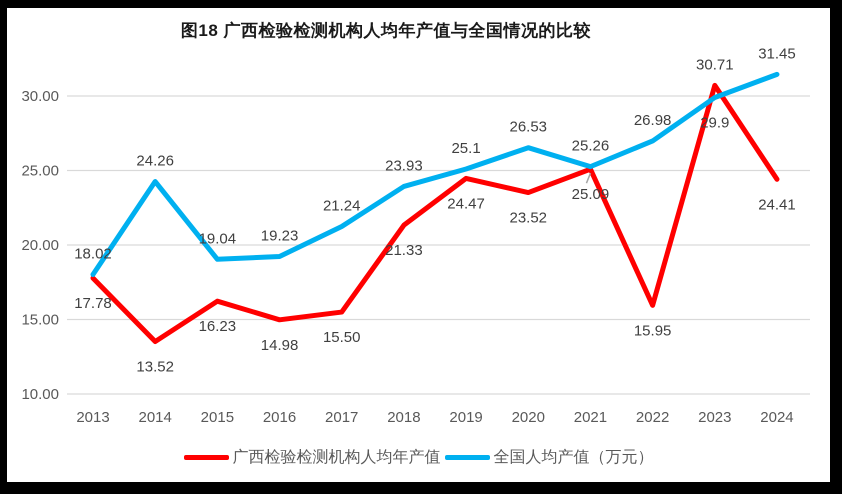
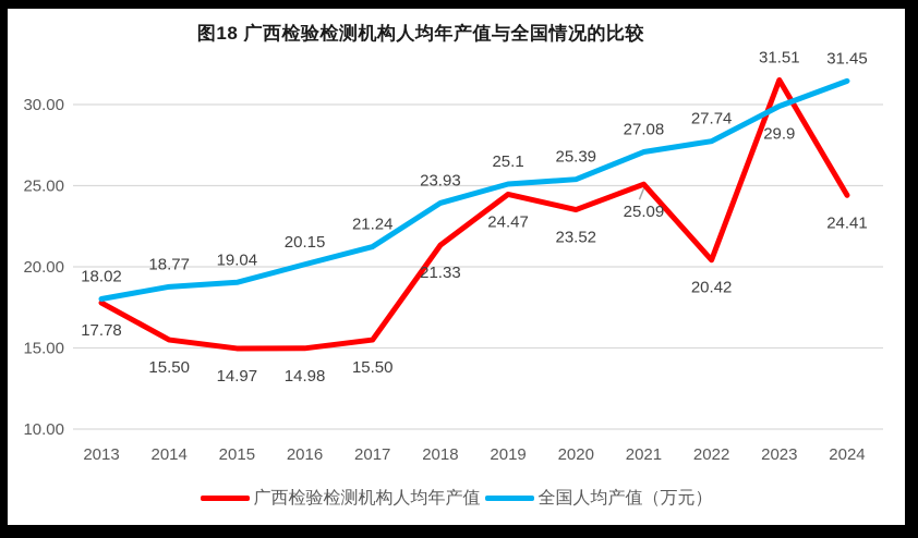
广西检验检测机构人均年产值/2014: 13.52 -> 15.50
全国人均产值（万元）/2014: 24.26 -> 18.77
广西检验检测机构人均年产值/2015: 16.23 -> 14.97
全国人均产值（万元）/2016: 19.23 -> 20.15
全国人均产值（万元）/2020: 26.53 -> 25.39
全国人均产值（万元）/2021: 25.26 -> 27.08
广西检验检测机构人均年产值/2022: 15.95 -> 20.42
全国人均产值（万元）/2022: 26.98 -> 27.74
广西检验检测机构人均年产值/2023: 30.71 -> 31.51
